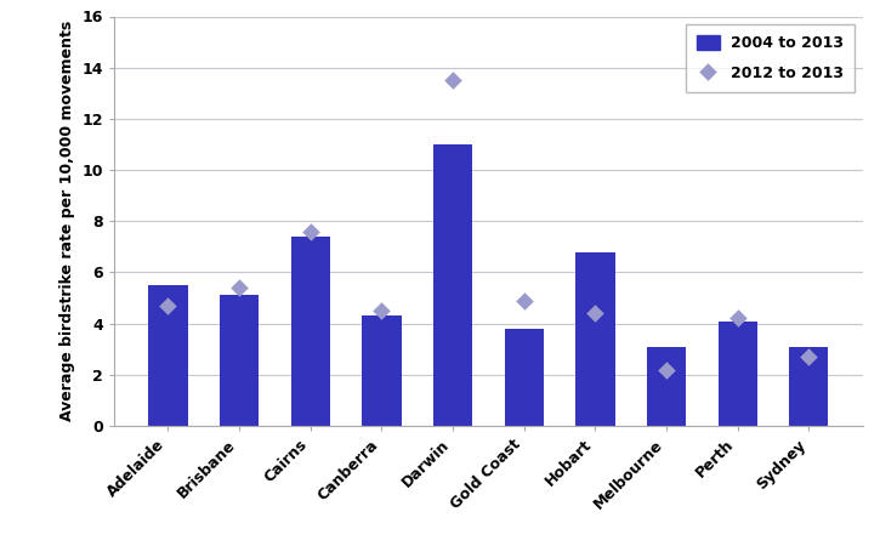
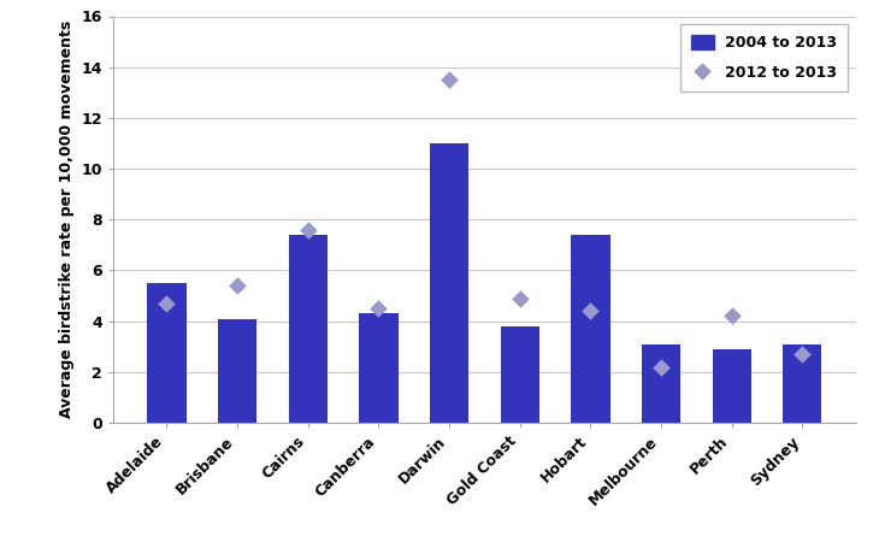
2004 to 2013/Brisbane: 5.1 -> 4.1
2004 to 2013/Hobart: 6.8 -> 7.4
2004 to 2013/Perth: 4.1 -> 2.9
